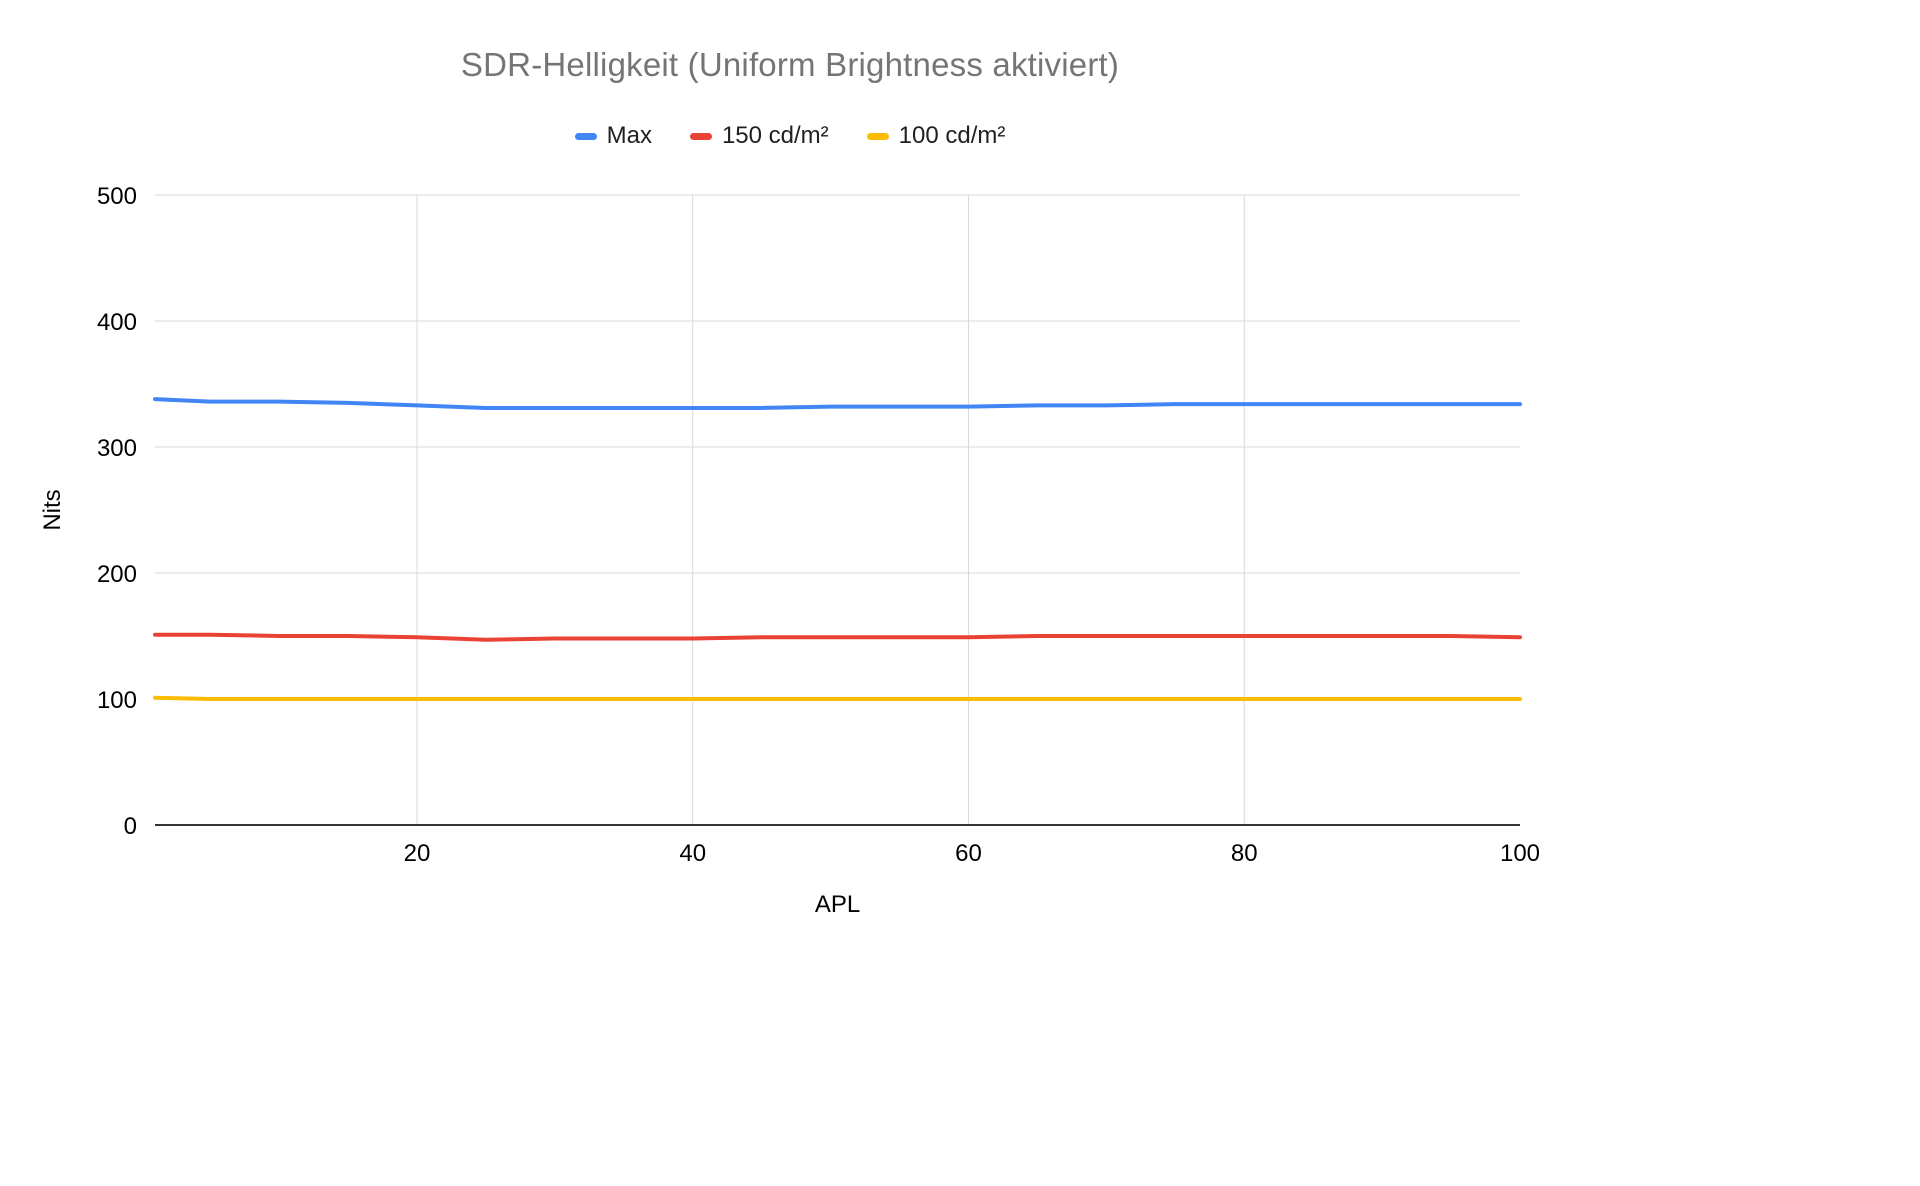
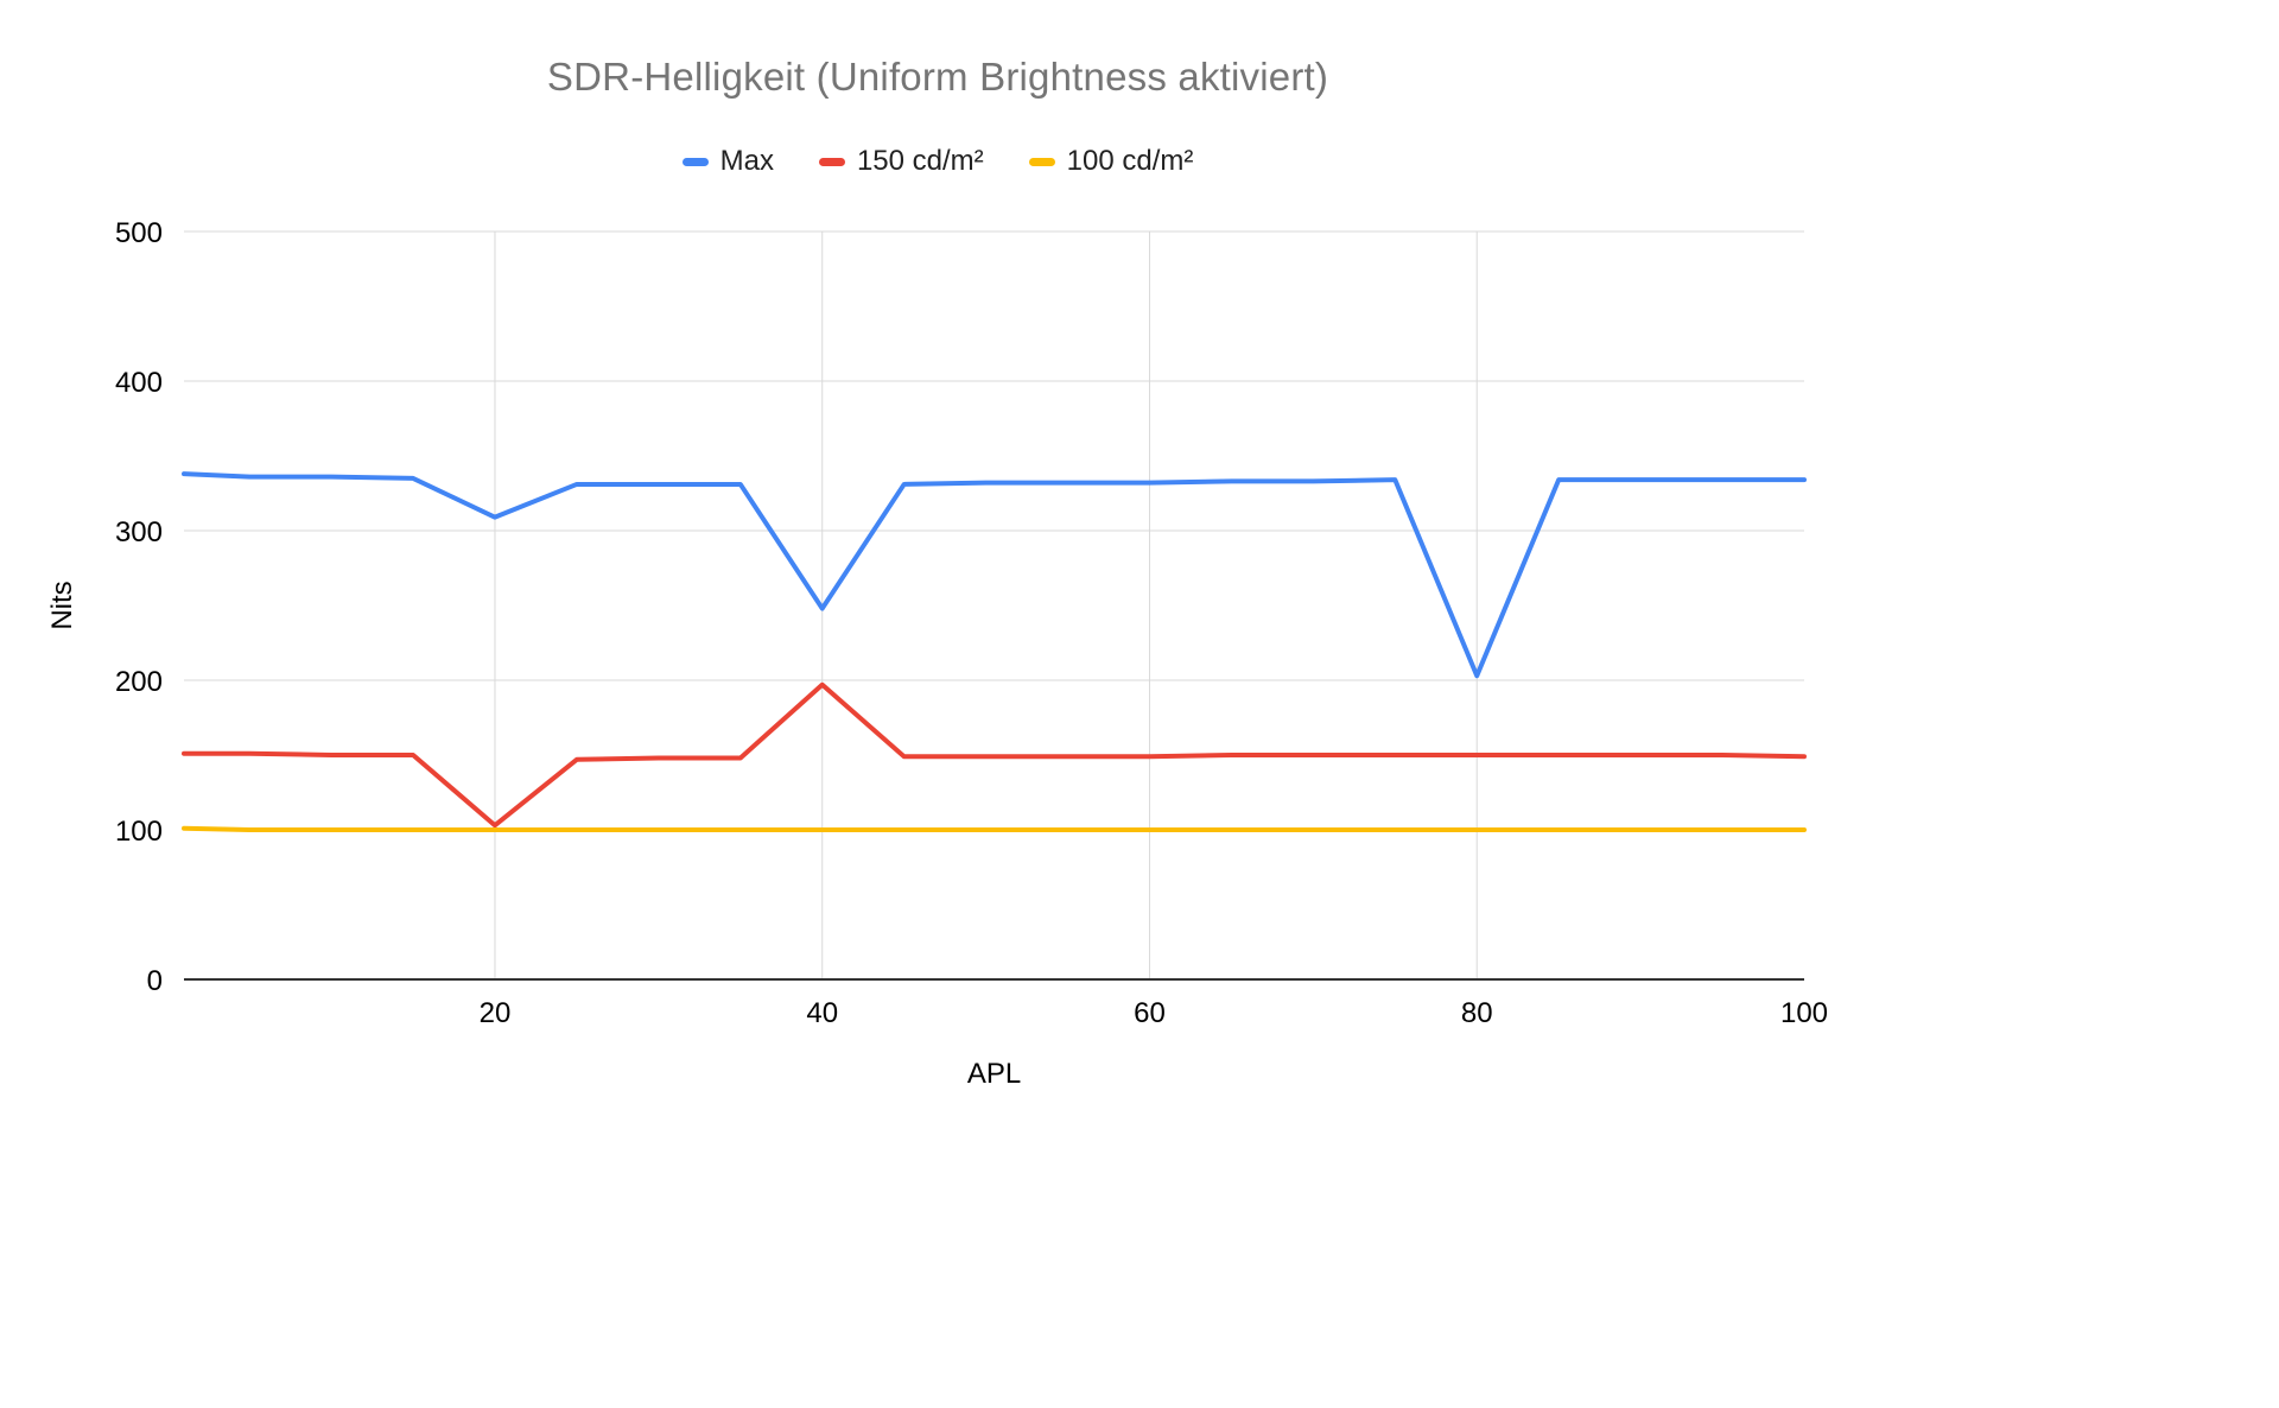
Max/20: 333 -> 309
150 cd/m²/20: 149 -> 103
Max/40: 331 -> 248
150 cd/m²/40: 148 -> 197
Max/80: 334 -> 203
